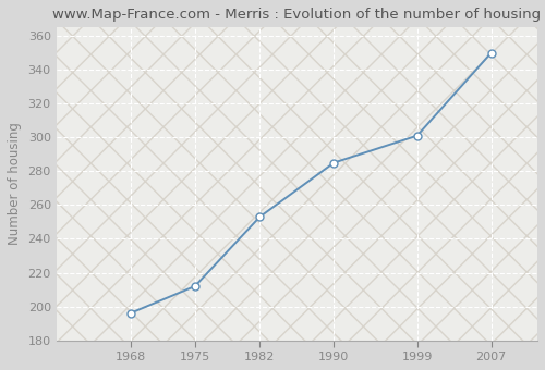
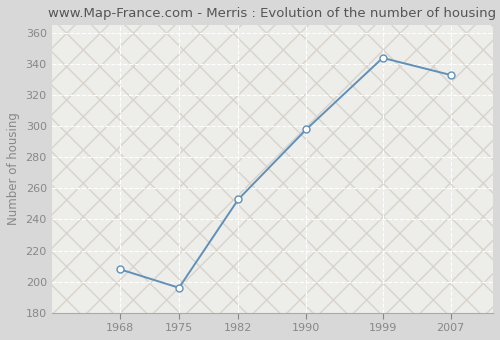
1968: 196 -> 208
1975: 212 -> 196
1990: 285 -> 298
1999: 301 -> 344
2007: 350 -> 333
